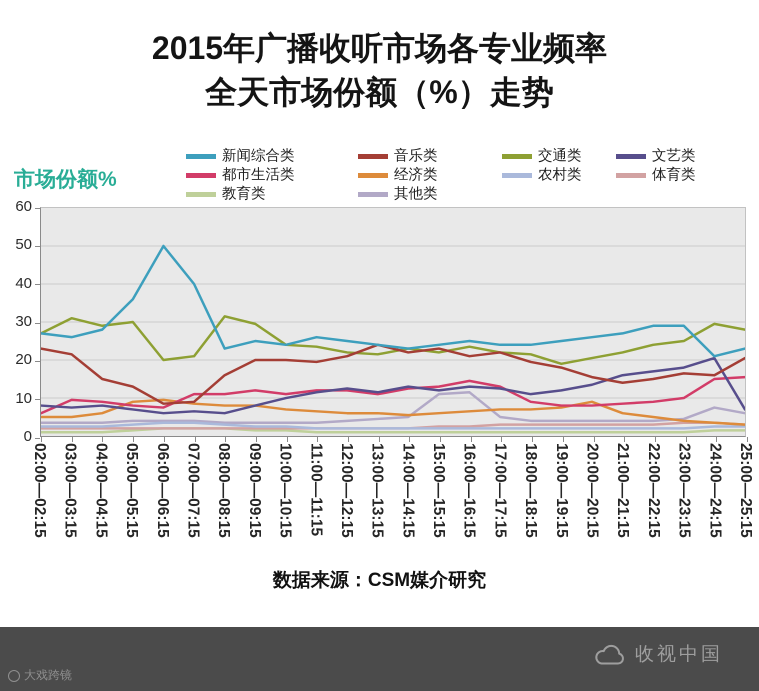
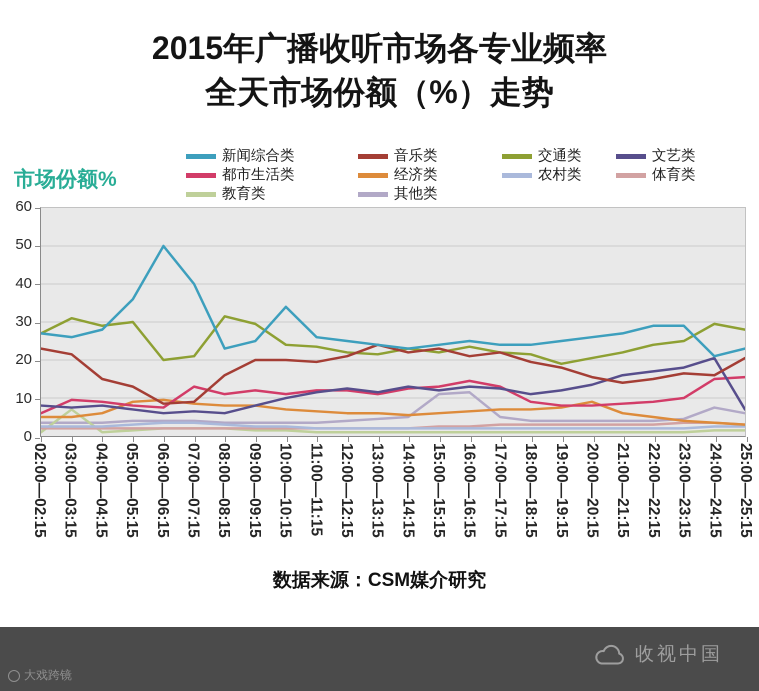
教育类/03:00—03:15: 1 -> 7
都市生活类/07:00—07:15: 11 -> 13
新闻综合类/10:00—10:15: 24 -> 34
